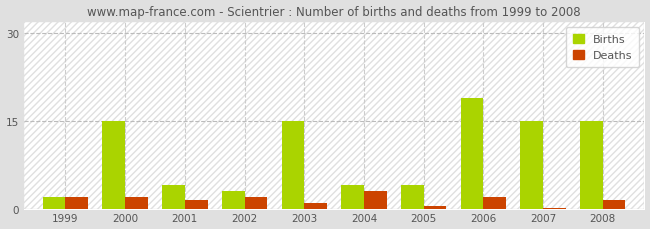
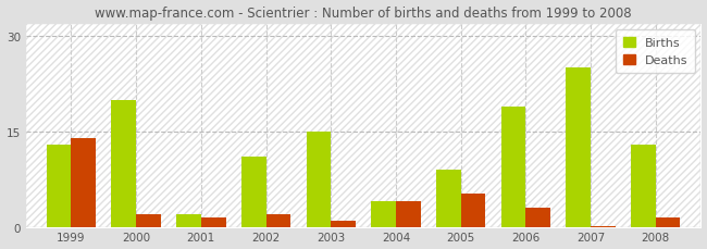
Births/1999: 2 -> 13
Deaths/1999: 2.0 -> 14.0
Births/2000: 15 -> 20
Births/2001: 4 -> 2
Births/2002: 3 -> 11
Deaths/2004: 3.0 -> 4.0
Births/2005: 4 -> 9
Deaths/2005: 0.5 -> 5.2
Deaths/2006: 2.0 -> 3.0
Births/2007: 15 -> 25
Births/2008: 15 -> 13
